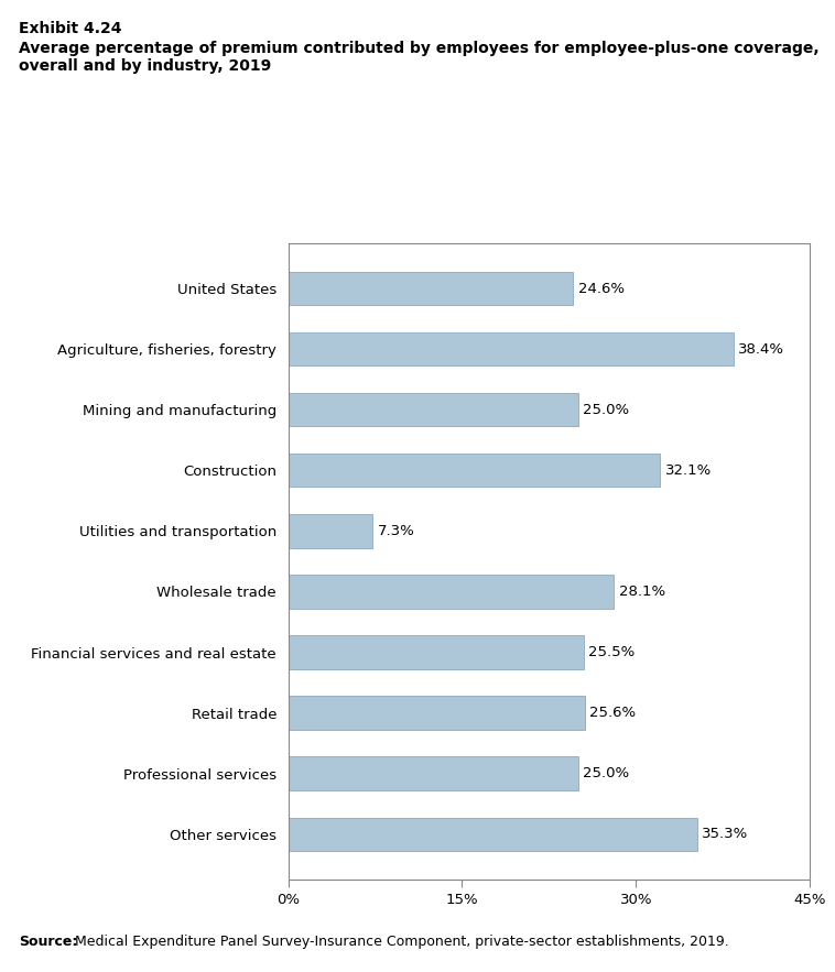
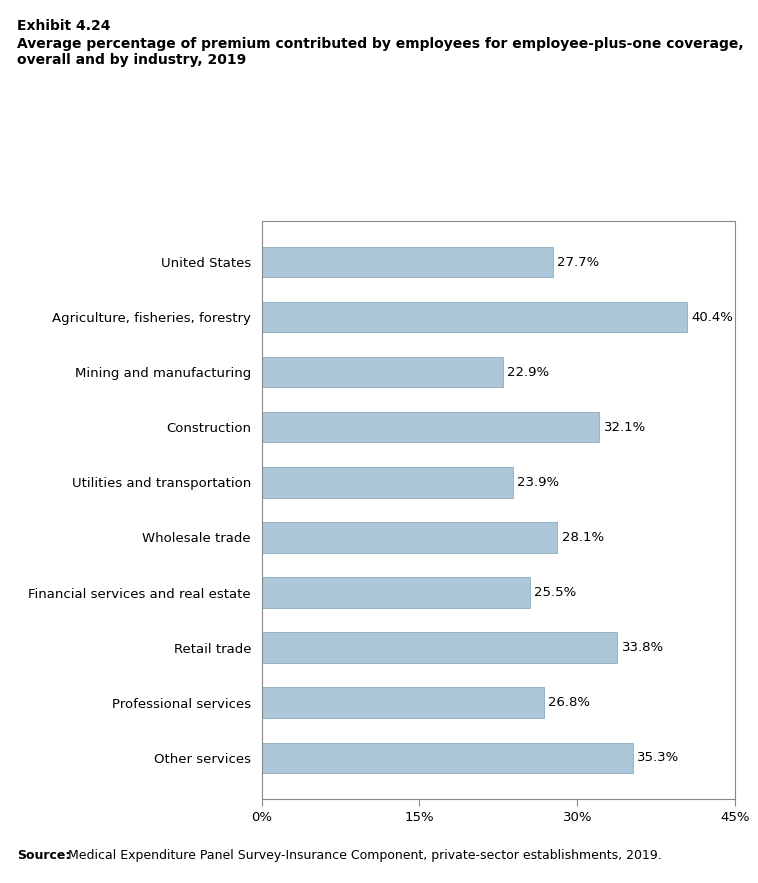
United States: 24.6% -> 27.7%
Agriculture, fisheries, forestry: 38.4% -> 40.4%
Mining and manufacturing: 25.0% -> 22.9%
Utilities and transportation: 7.3% -> 23.9%
Retail trade: 25.6% -> 33.8%
Professional services: 25.0% -> 26.8%
